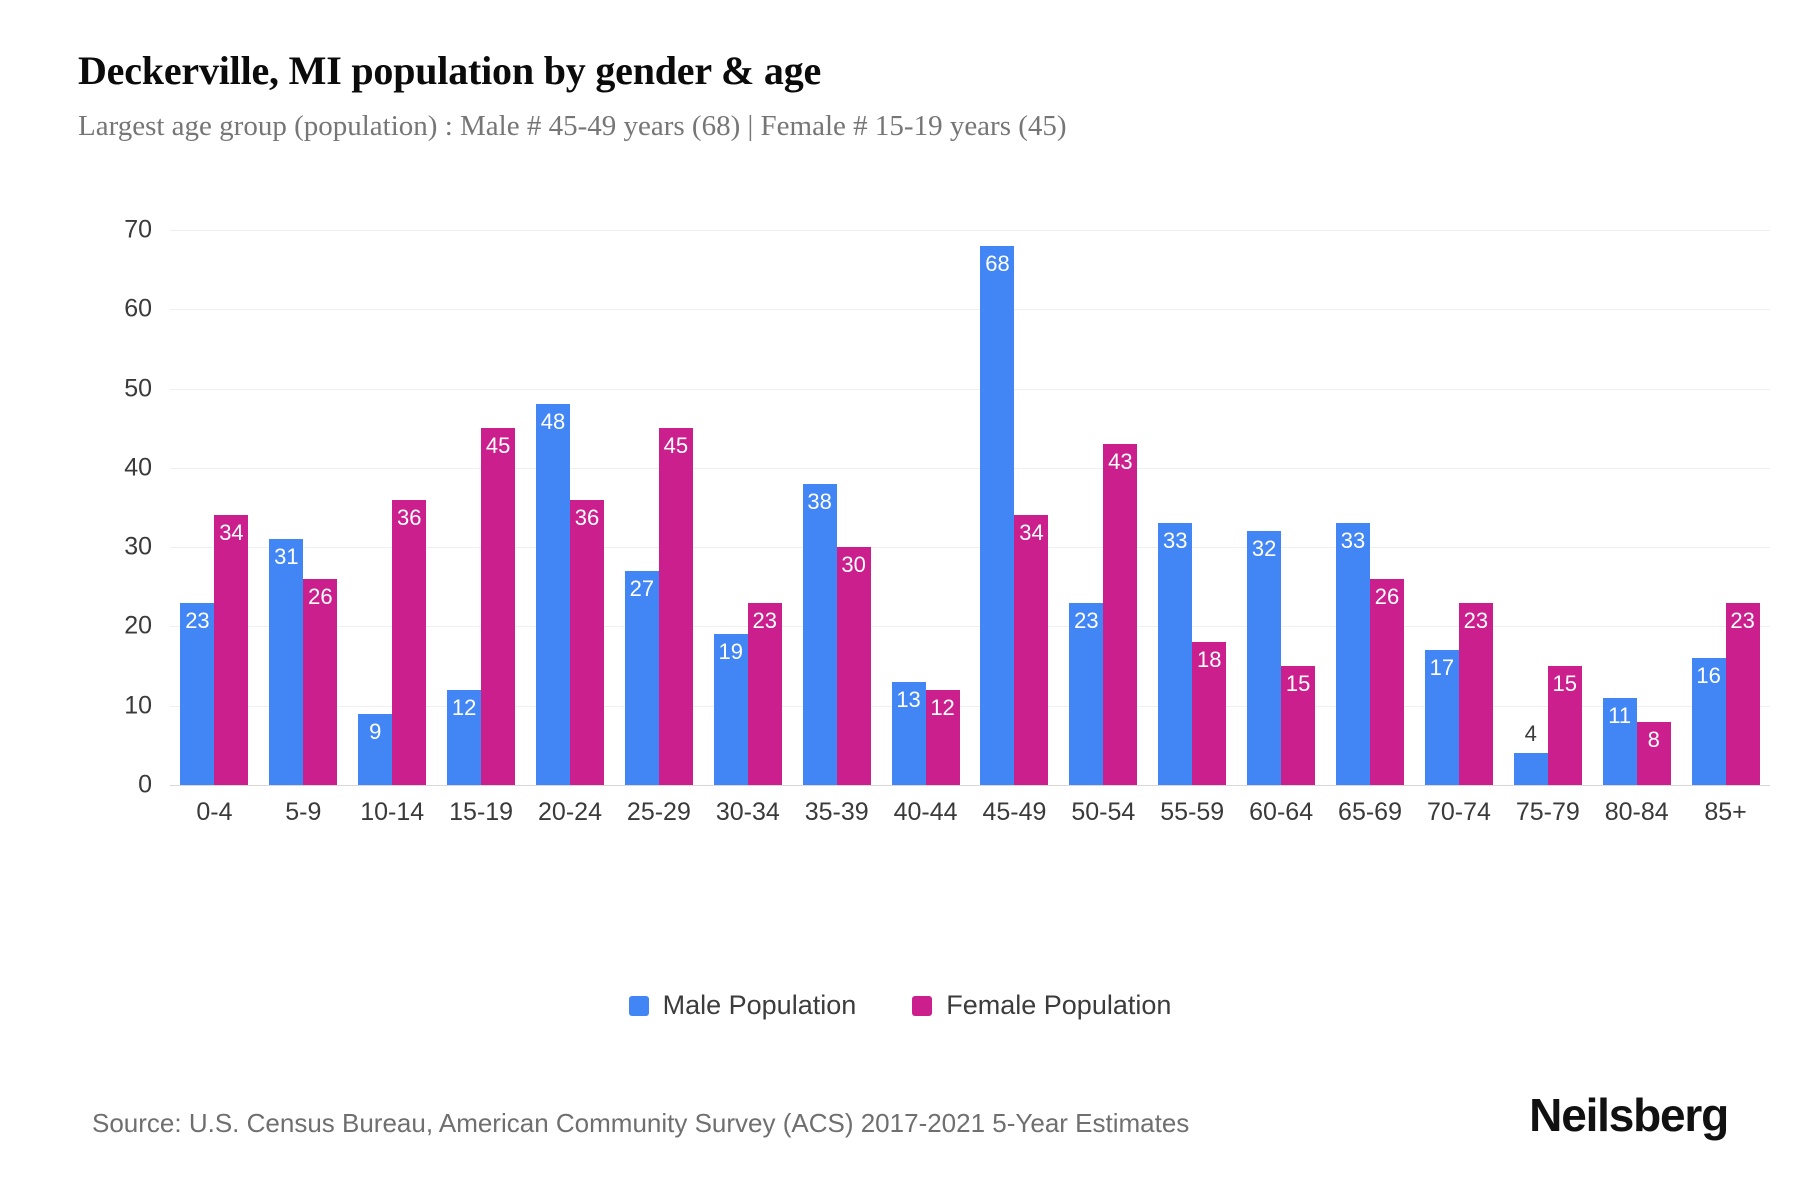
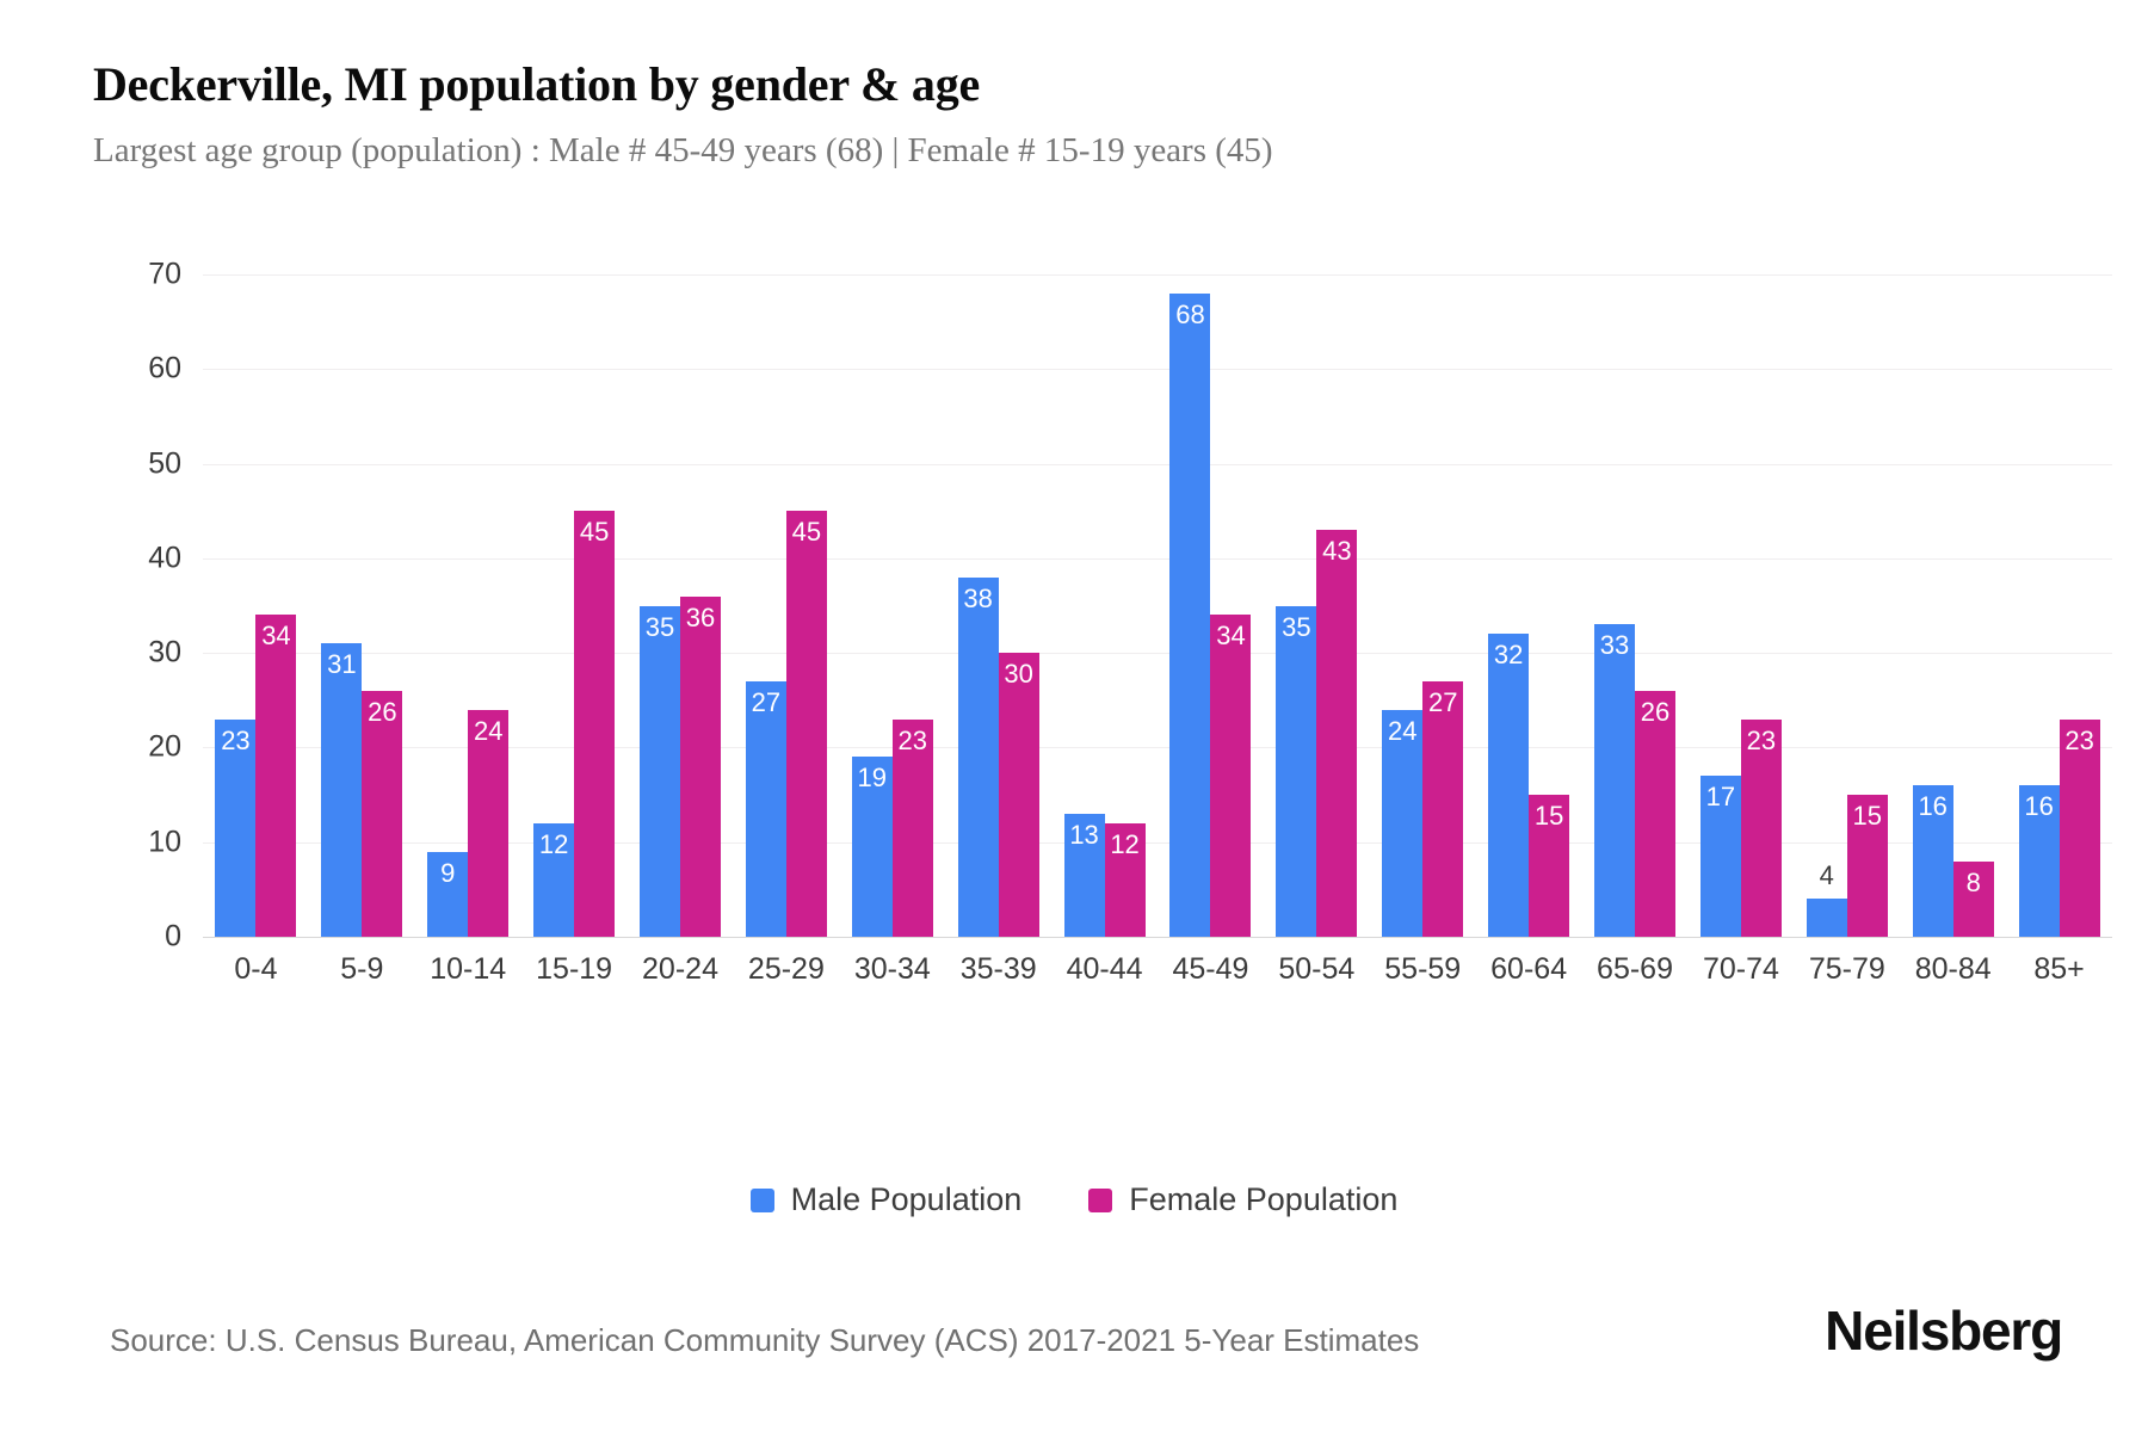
Female Population/10-14: 36 -> 24
Male Population/20-24: 48 -> 35
Male Population/50-54: 23 -> 35
Male Population/55-59: 33 -> 24
Female Population/55-59: 18 -> 27
Male Population/80-84: 11 -> 16
